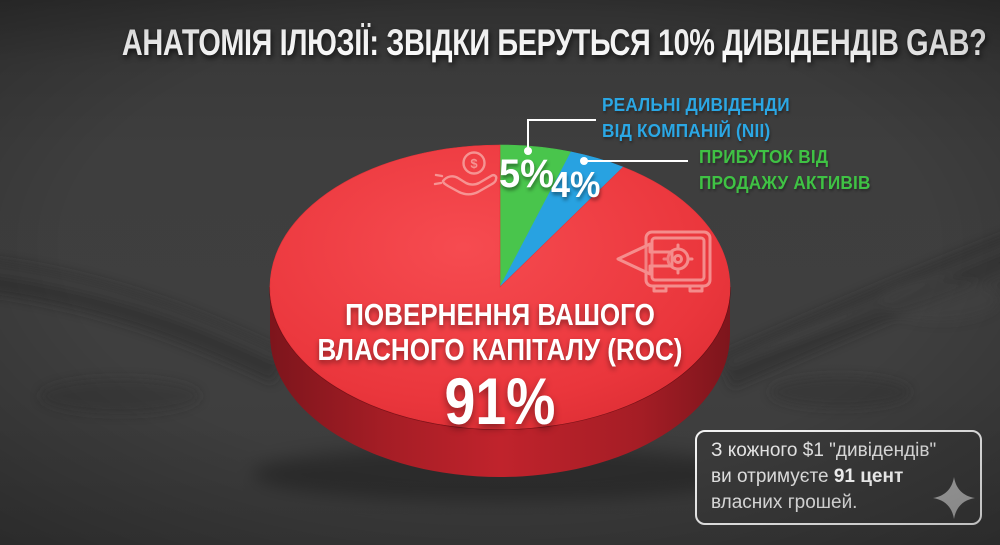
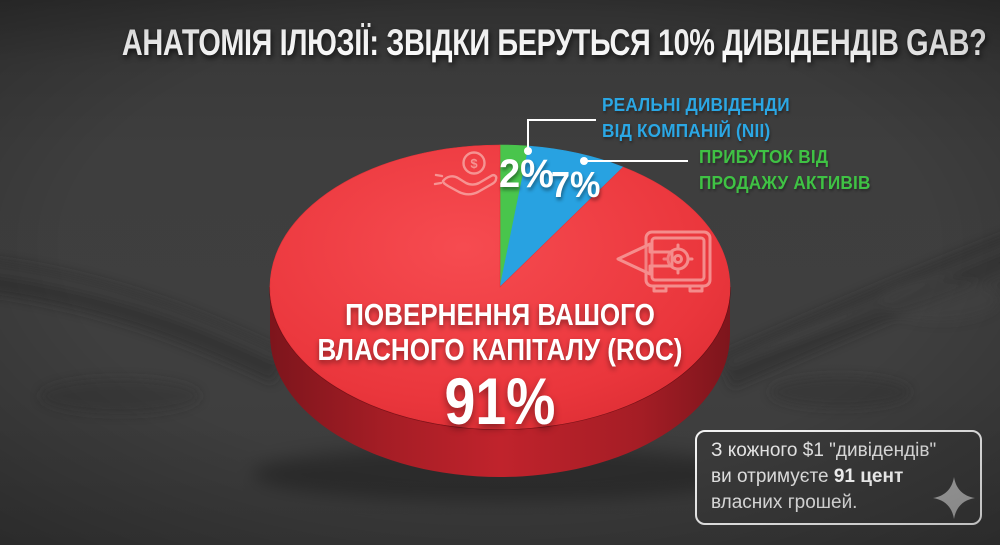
РЕАЛЬНІ ДИВІДЕНДИ ВІД КОМПАНІЙ (NII): 5% -> 2%
ПРИБУТОК ВІД ПРОДАЖУ АКТИВІВ: 4% -> 7%
